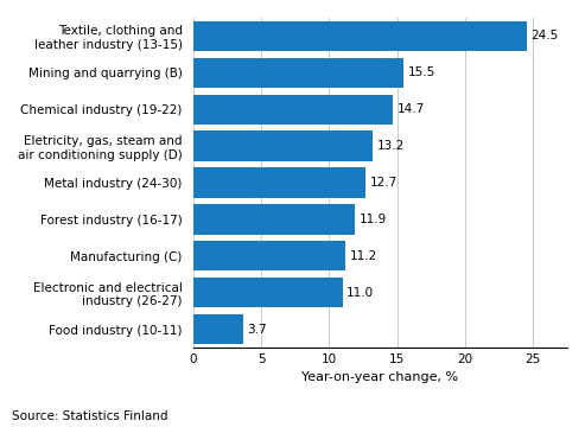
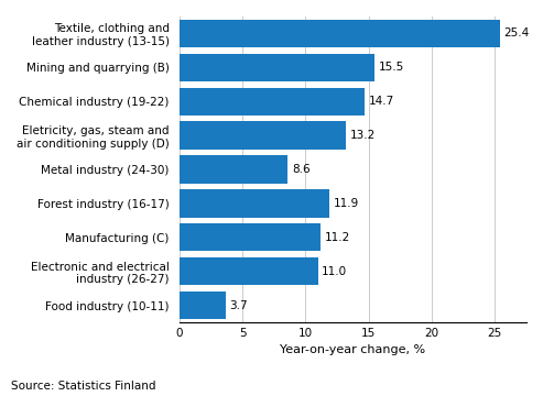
Textile, clothing and leather industry (13-15): 24.5 -> 25.4
Metal industry (24-30): 12.7 -> 8.6
